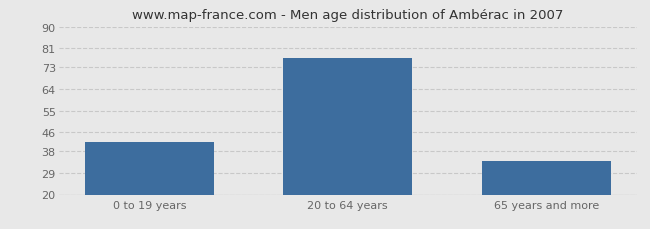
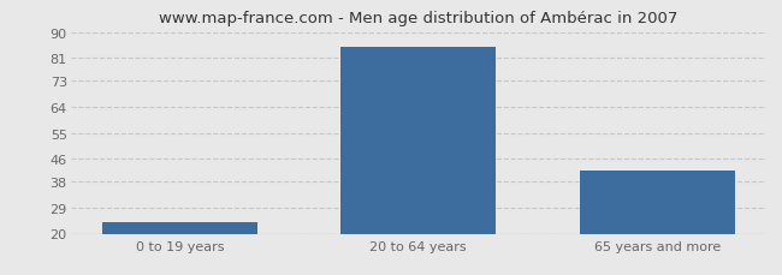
0 to 19 years: 42 -> 24
20 to 64 years: 77 -> 85
65 years and more: 34 -> 42
